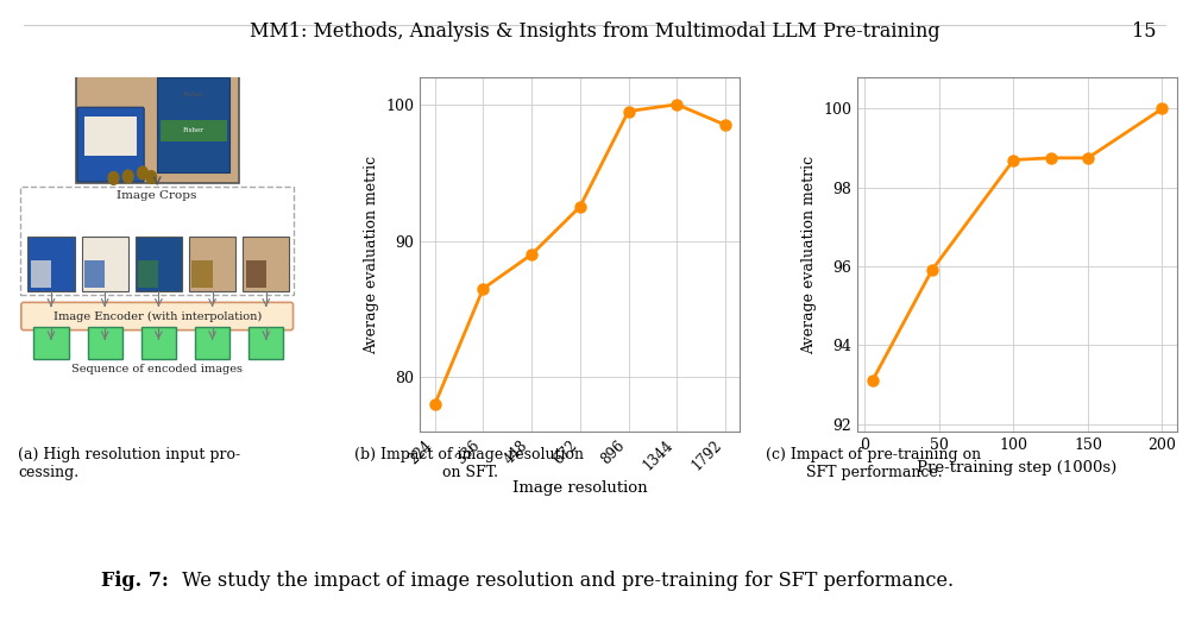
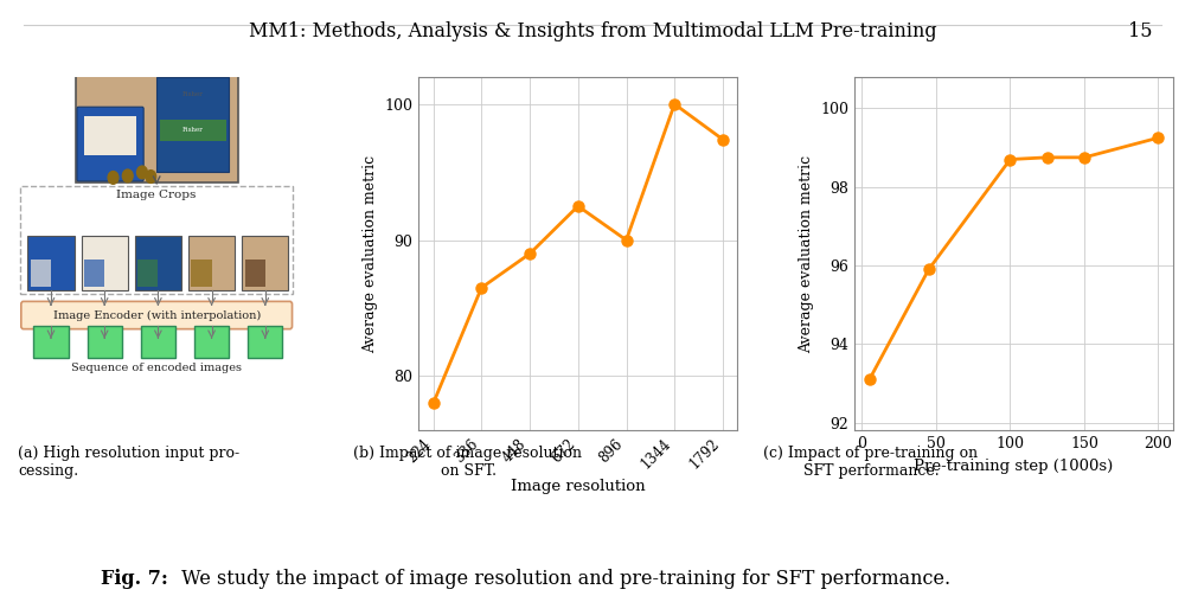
896: 99.5 -> 90.0
1792: 98.5 -> 97.4
200: 100.00 -> 99.25
